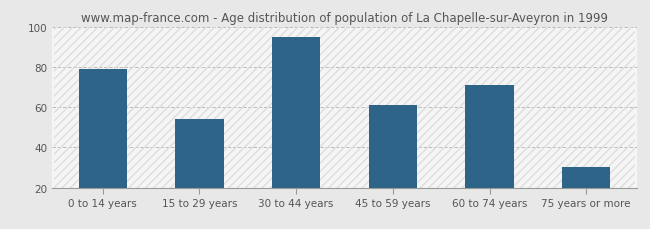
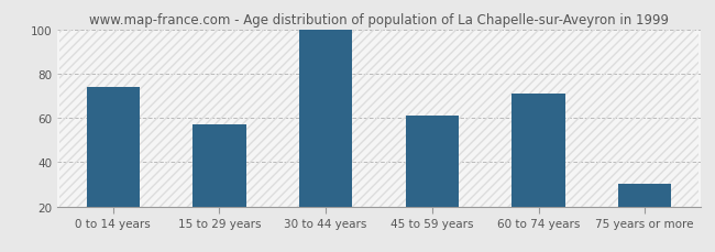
0 to 14 years: 79 -> 74
15 to 29 years: 54 -> 57
30 to 44 years: 95 -> 100
